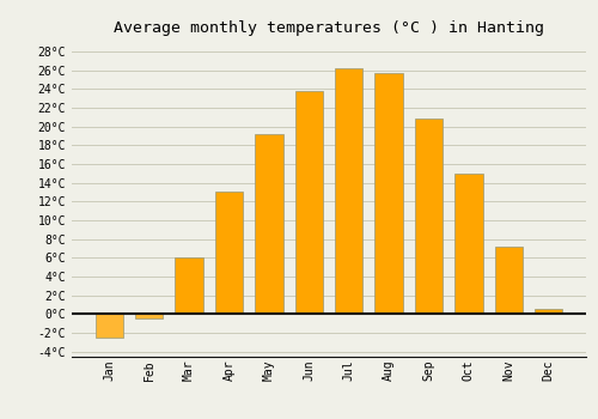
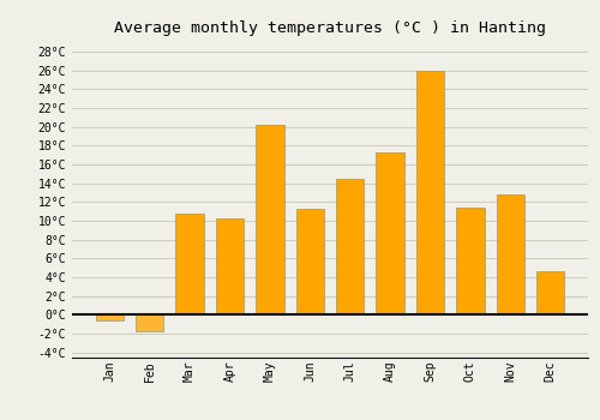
Jan: -2.5°C -> -0.6°C
Feb: -0.5°C -> -1.8°C
Mar: 6.0°C -> 10.8°C
Apr: 13.0°C -> 10.2°C
May: 19.2°C -> 20.2°C
Jun: 23.8°C -> 11.2°C
Jul: 26.2°C -> 14.4°C
Aug: 25.7°C -> 17.2°C
Sep: 20.8°C -> 26.0°C
Oct: 15.0°C -> 11.4°C
Nov: 7.2°C -> 12.8°C
Dec: 0.5°C -> 4.6°C
